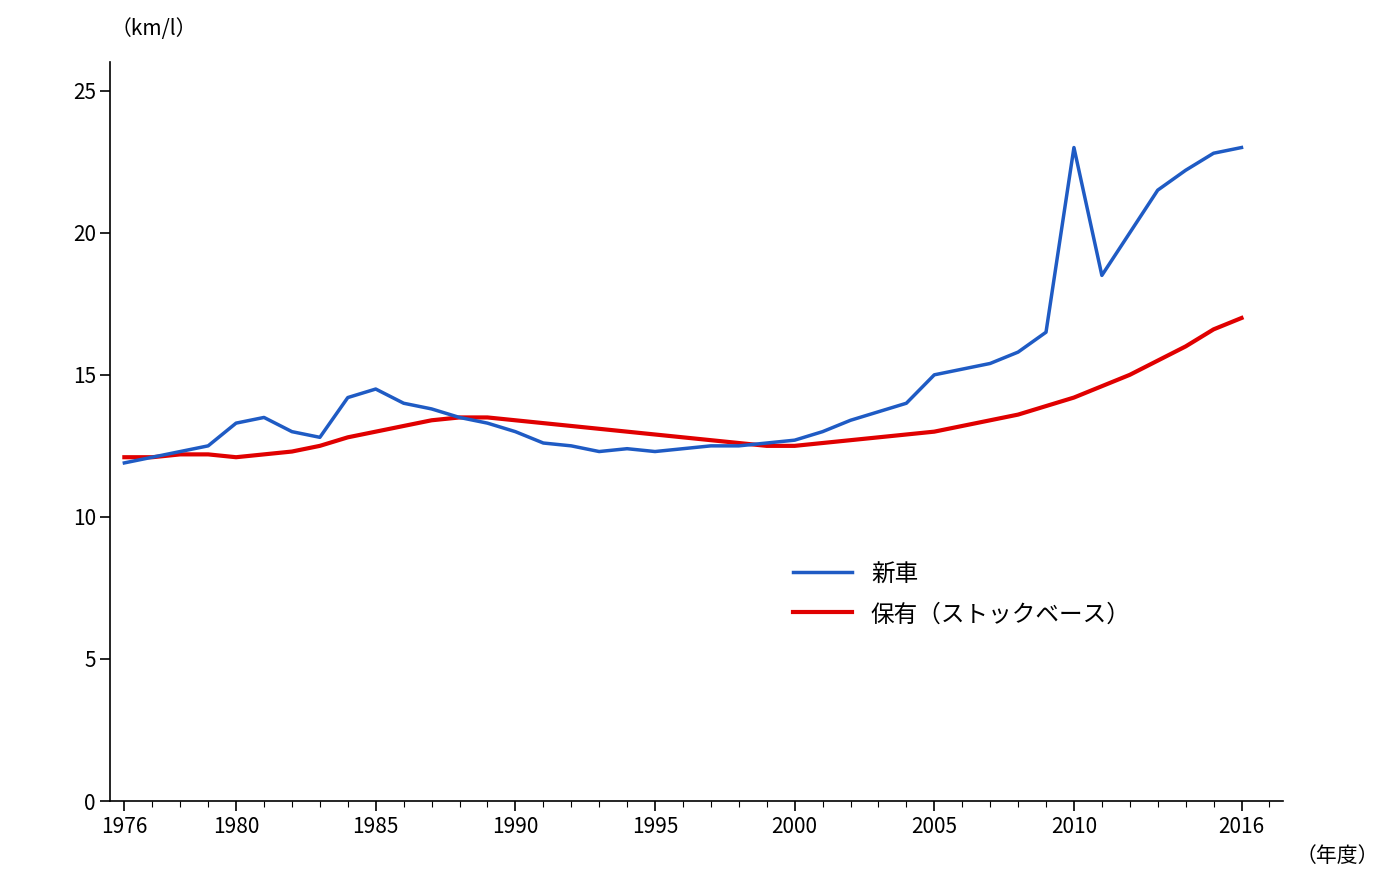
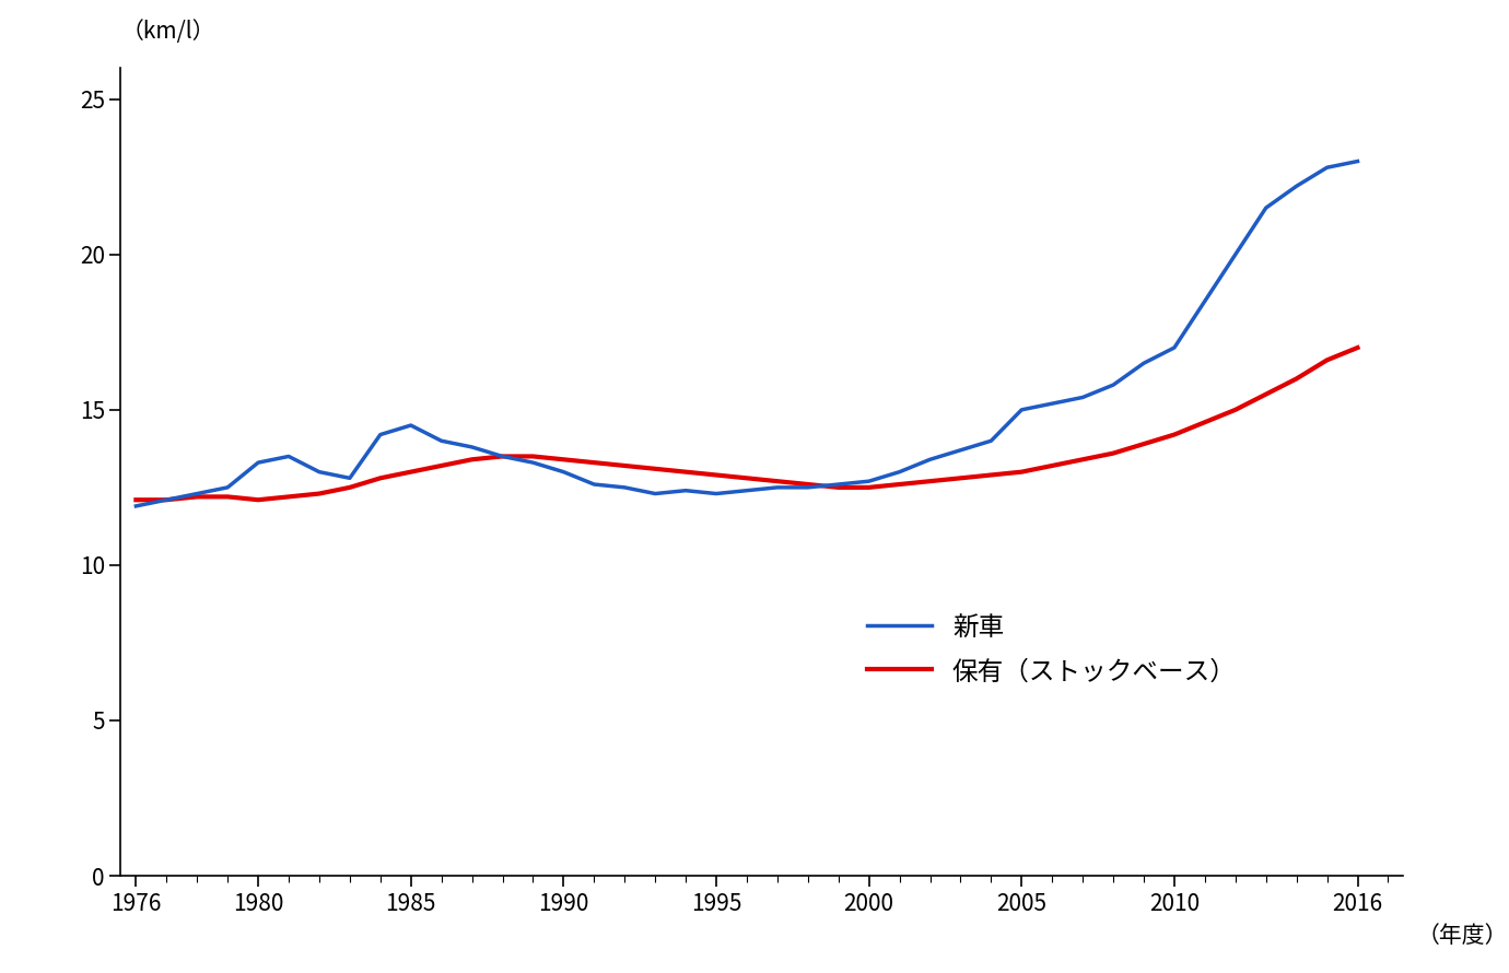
新車/2010: 23.0 -> 17.0
